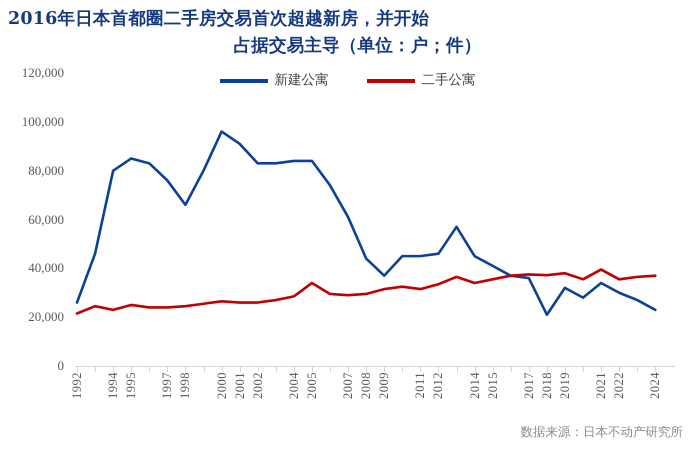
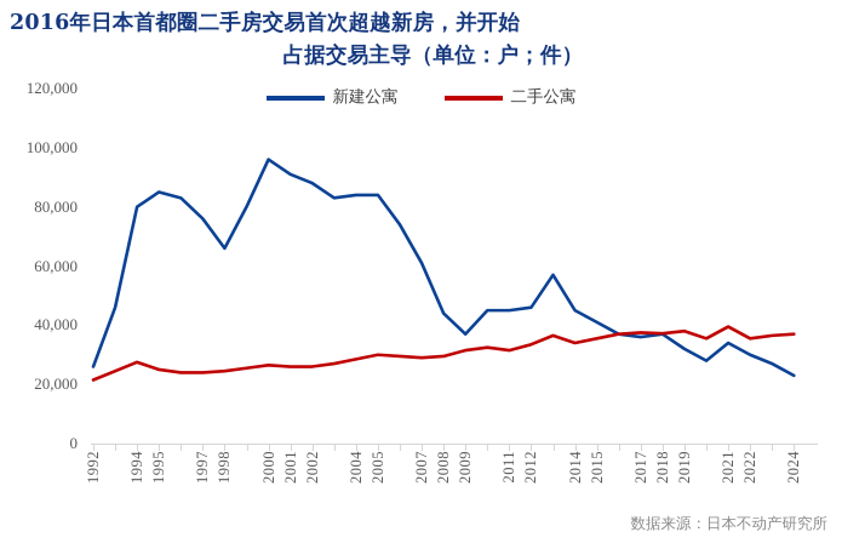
二手公寓/1994: 23000 -> 28000
新建公寓/2002: 83000 -> 88000
二手公寓/2005: 34000 -> 30000
新建公寓/2018: 21000 -> 37000
